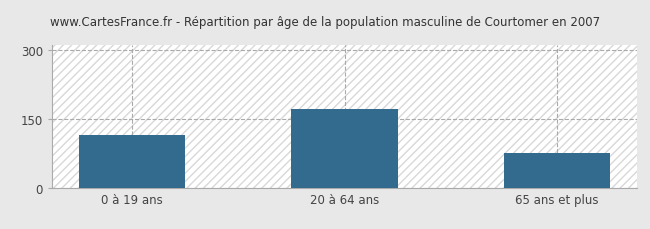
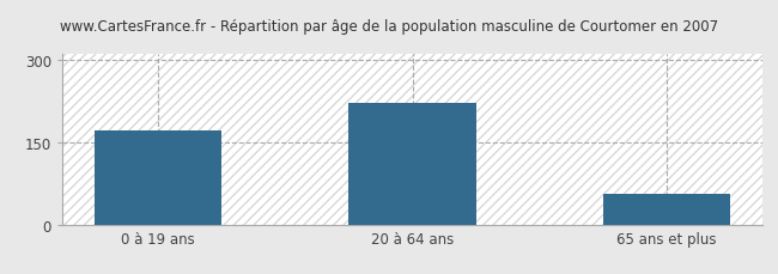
0 à 19 ans: 115 -> 170
20 à 64 ans: 170 -> 220
65 ans et plus: 75 -> 55
